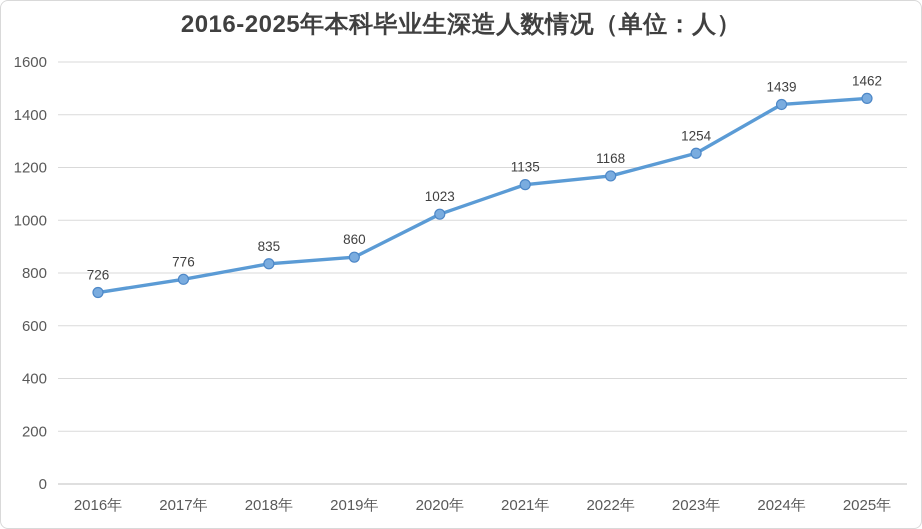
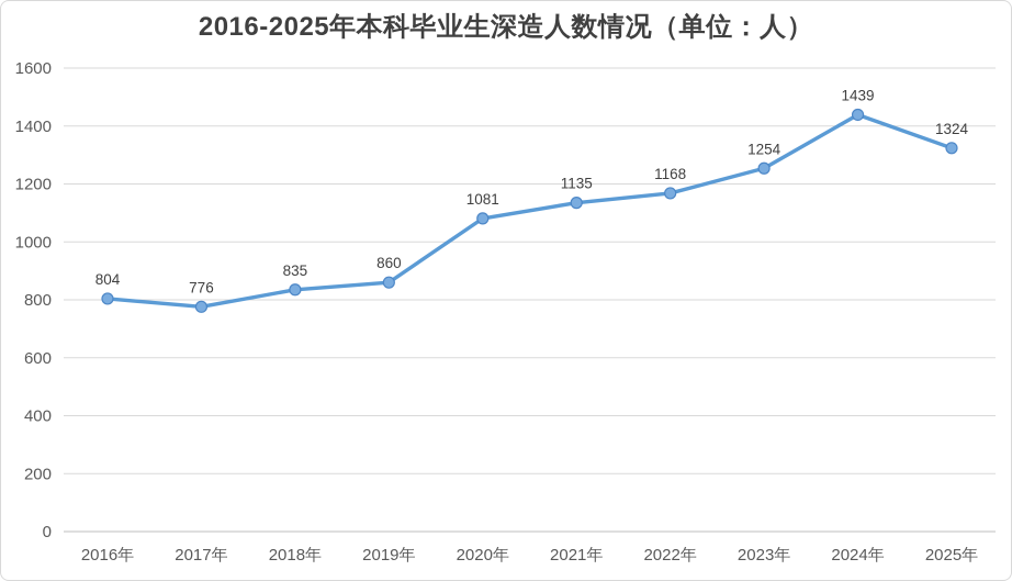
2016年: 726 -> 804
2020年: 1023 -> 1081
2025年: 1462 -> 1324
